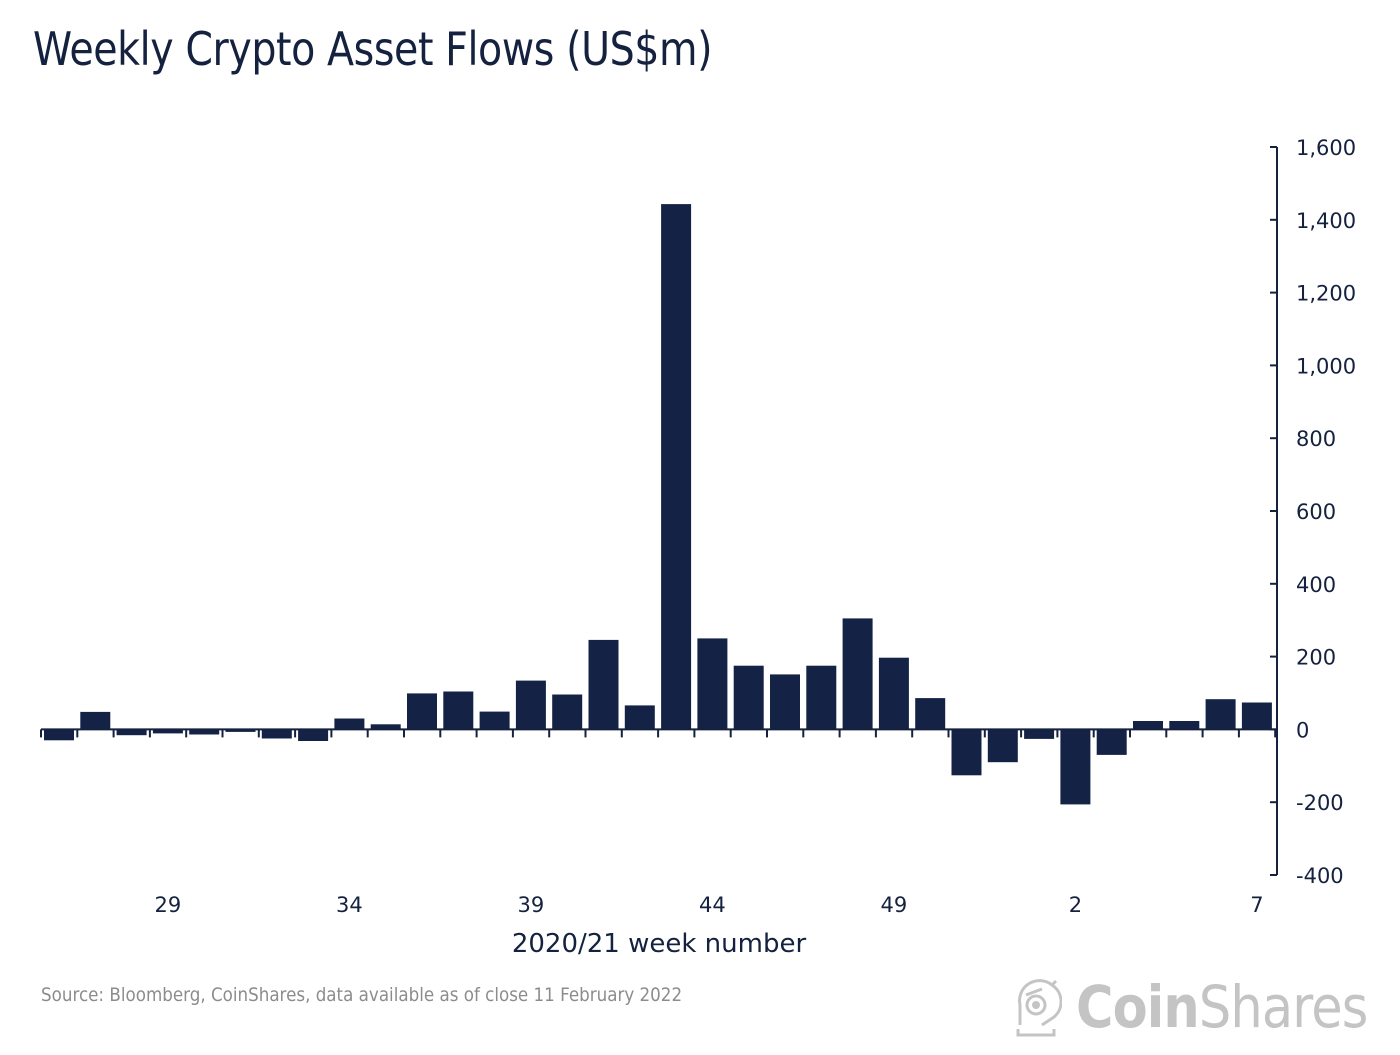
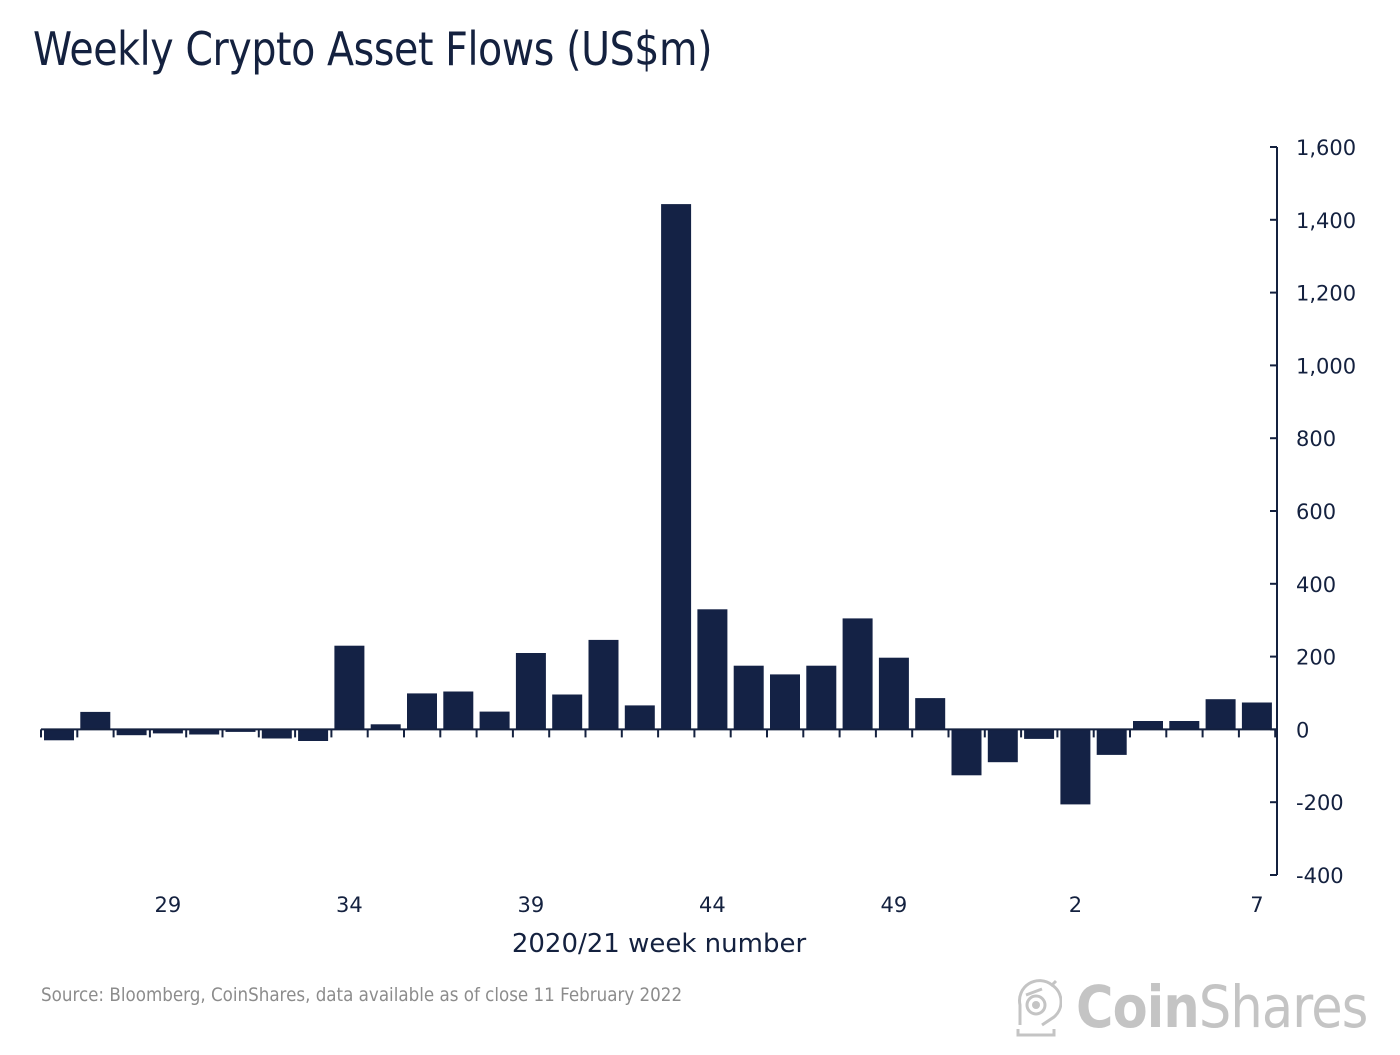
34: 30 -> 230
39: 130 -> 210
44: 250 -> 330
